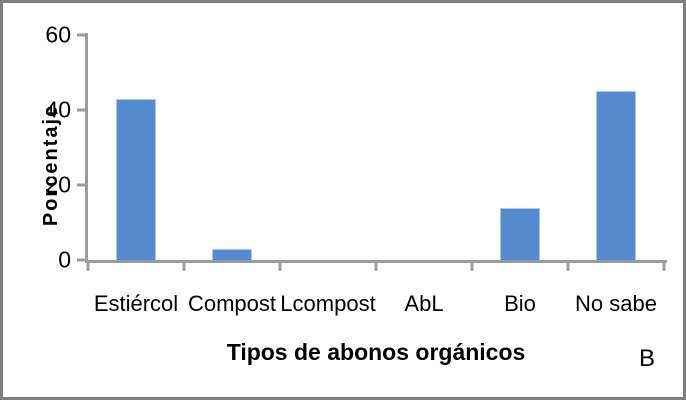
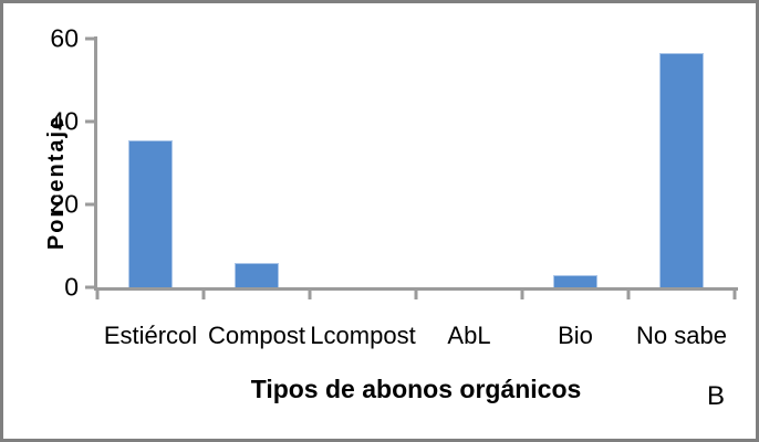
Estiércol: 43 -> 36
Compost: 3 -> 6
Bio: 14 -> 3
No sabe: 45 -> 56
